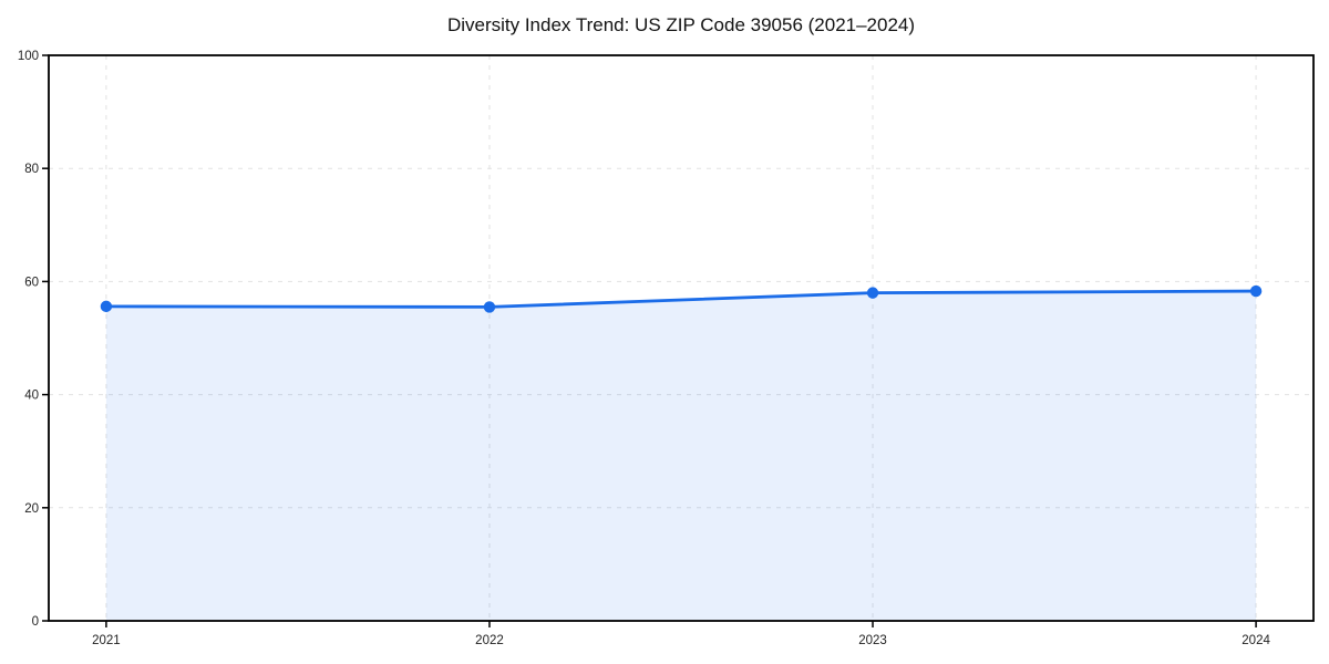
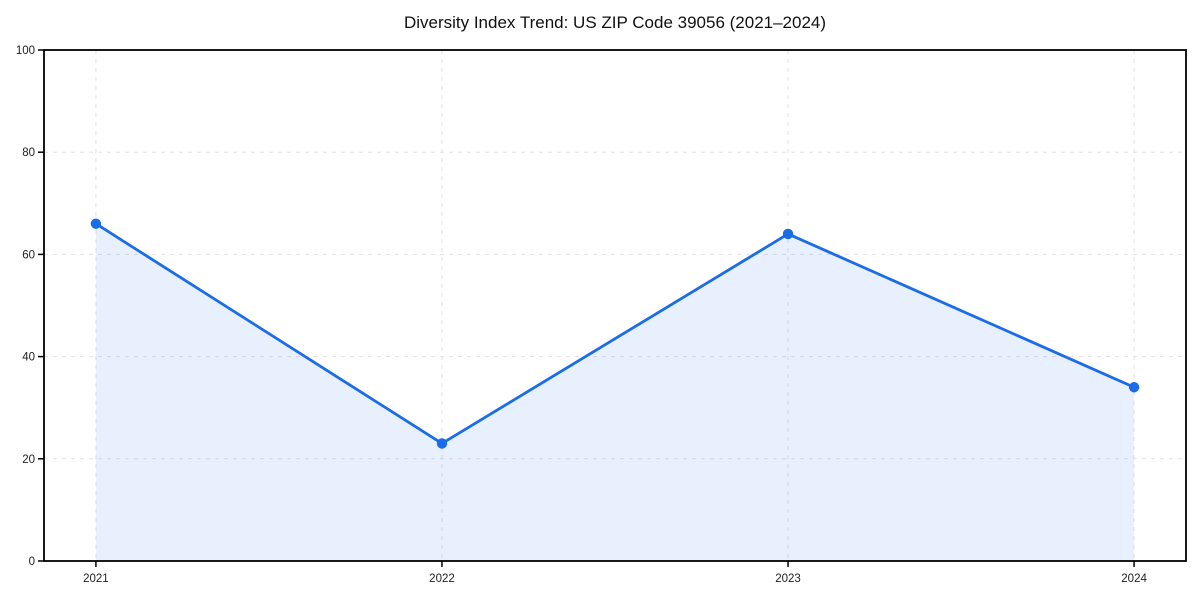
2021: 56 -> 66
2022: 56 -> 23
2023: 58 -> 64
2024: 58 -> 34
